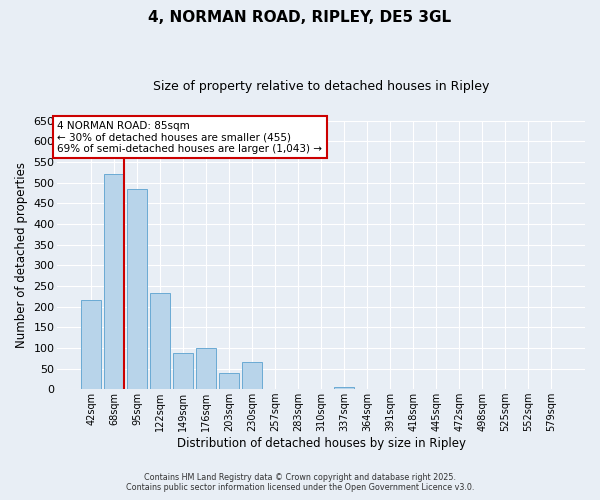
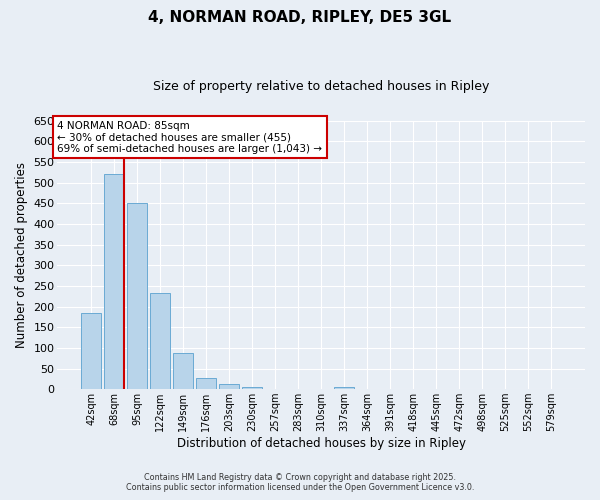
42sqm: 215 -> 185
95sqm: 485 -> 450
176sqm: 100 -> 27
203sqm: 40 -> 13
230sqm: 65 -> 5
